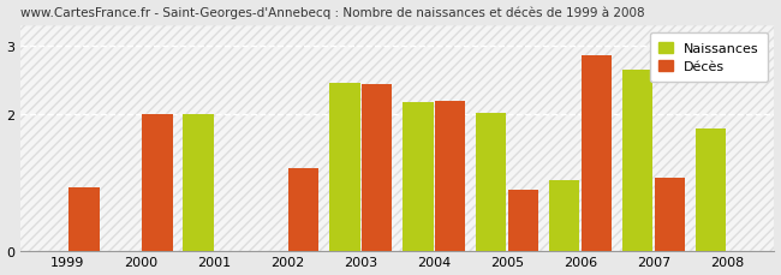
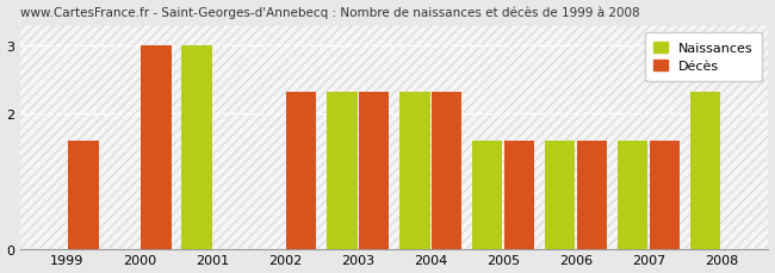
Décès/1999: 0.94 -> 1.60
Décès/2000: 2.00 -> 3.00
Naissances/2001: 2.00 -> 3.00
Décès/2002: 1.22 -> 2.33
Naissances/2003: 2.46 -> 2.33
Décès/2003: 2.44 -> 2.33
Naissances/2004: 2.18 -> 2.33
Décès/2004: 2.20 -> 2.33
Naissances/2005: 2.02 -> 1.60
Décès/2005: 0.90 -> 1.60
Naissances/2006: 1.04 -> 1.60
Décès/2006: 2.86 -> 1.60
Naissances/2007: 2.66 -> 1.60
Décès/2007: 1.08 -> 1.60
Naissances/2008: 1.80 -> 2.33
